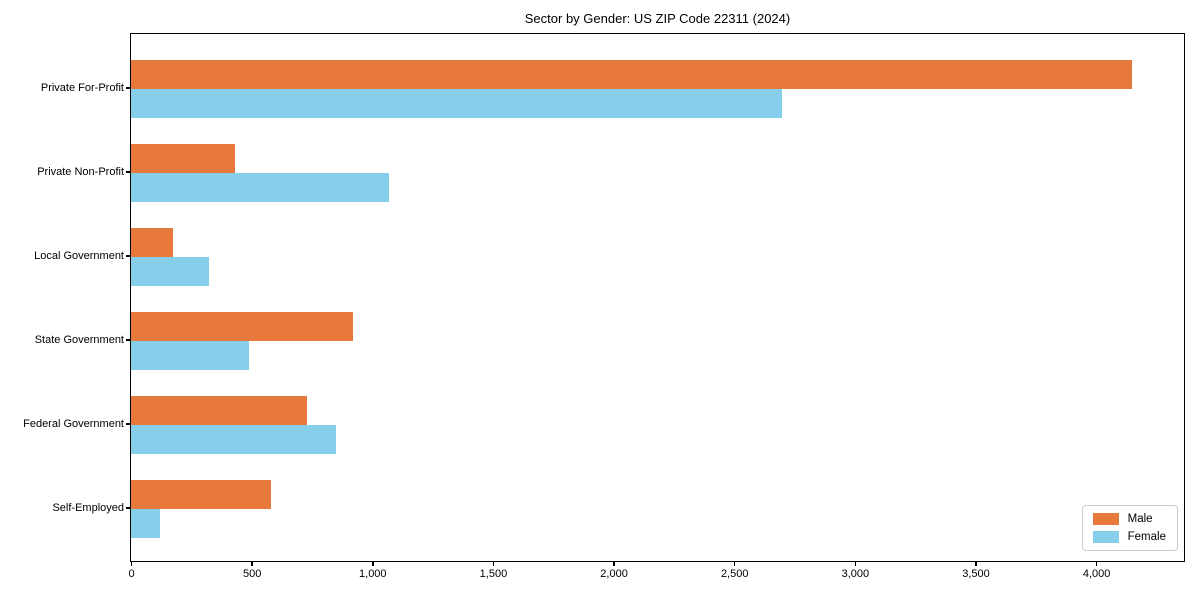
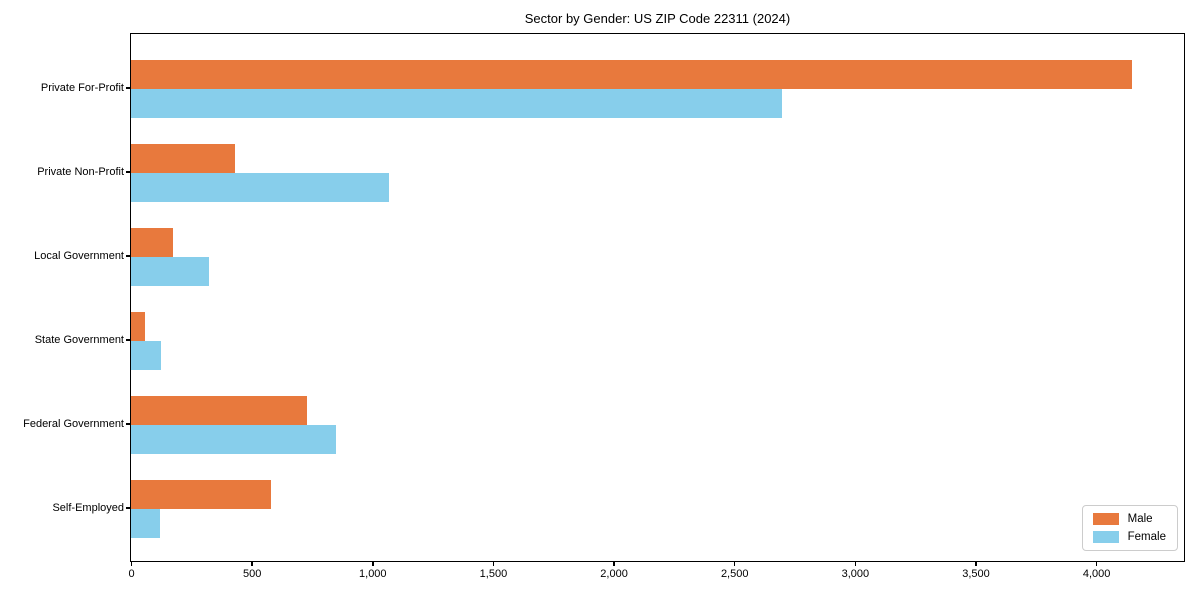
Male/State Government: 920 -> 60
Female/State Government: 490 -> 120
